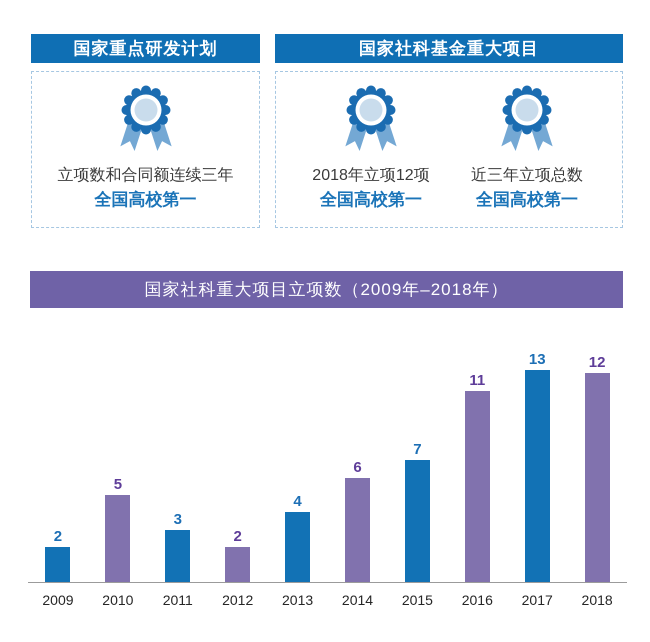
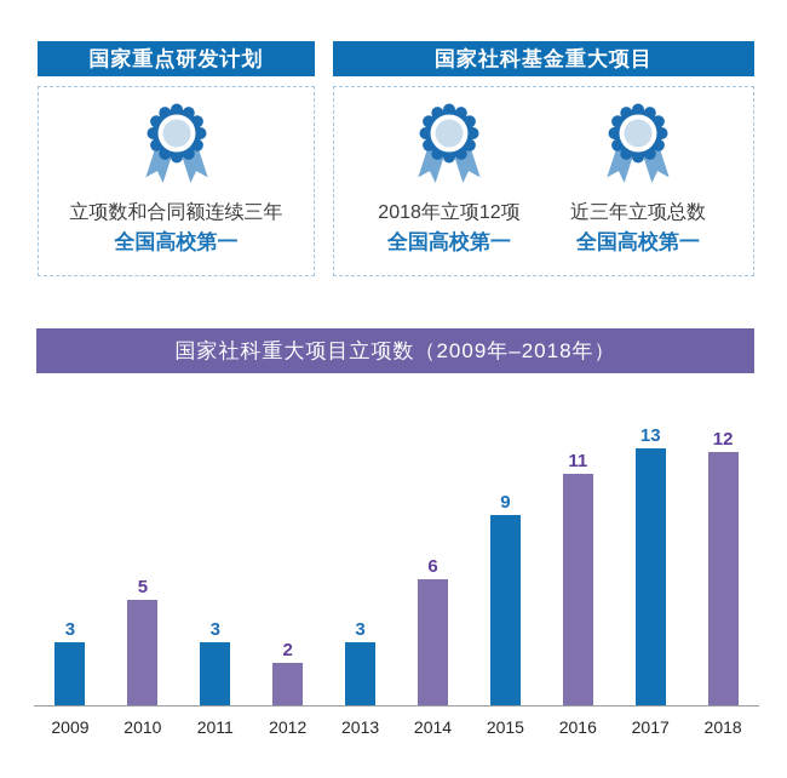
2009: 2 -> 3
2013: 4 -> 3
2015: 7 -> 9
